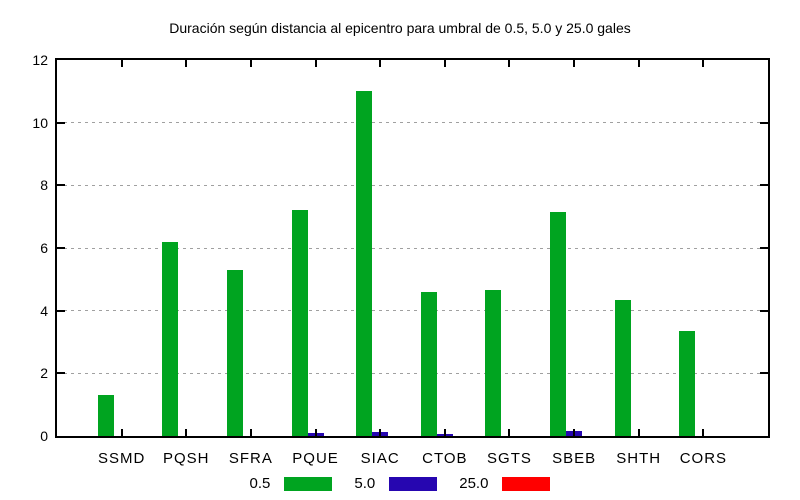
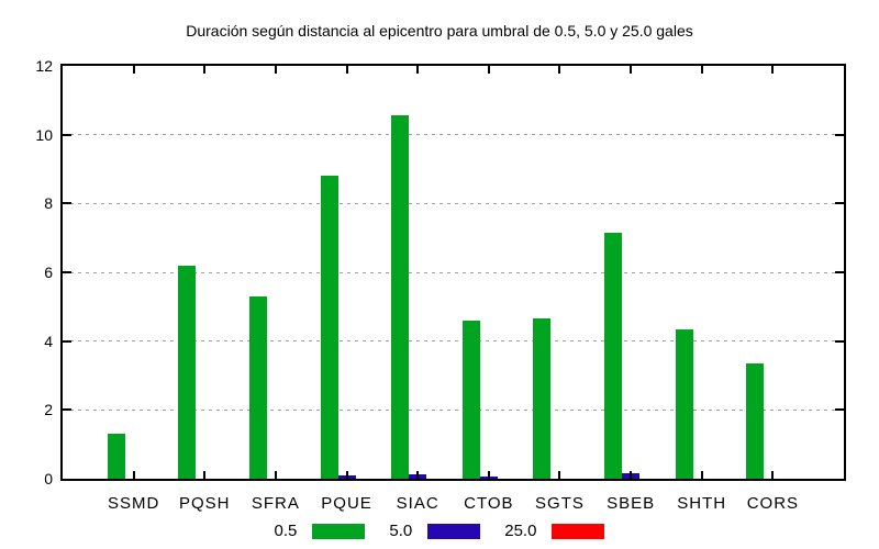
0.5/PQUE: 7.2 -> 8.8
0.5/SIAC: 11.0 -> 10.6
